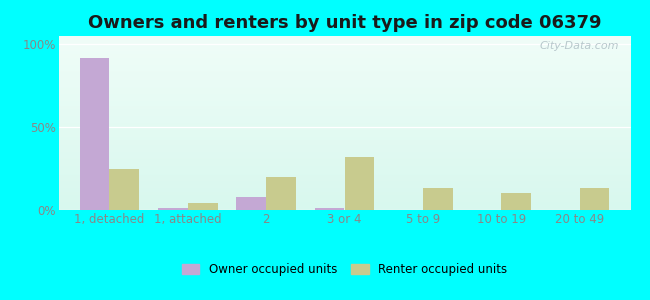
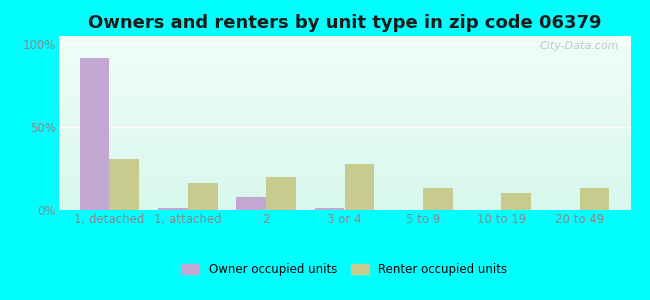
Renter occupied units/1, detached: 25% -> 31%
Renter occupied units/1, attached: 4% -> 16%
Renter occupied units/3 or 4: 32% -> 28%
